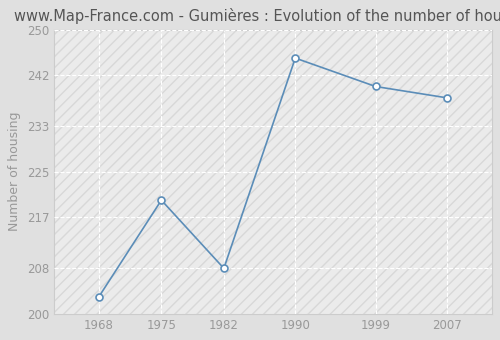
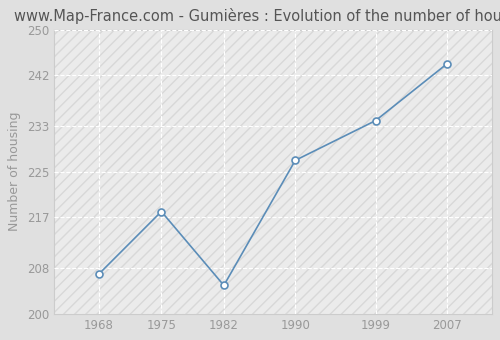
1968: 203 -> 207
1975: 220 -> 218
1982: 208 -> 205
1990: 245 -> 227
1999: 240 -> 234
2007: 238 -> 244
